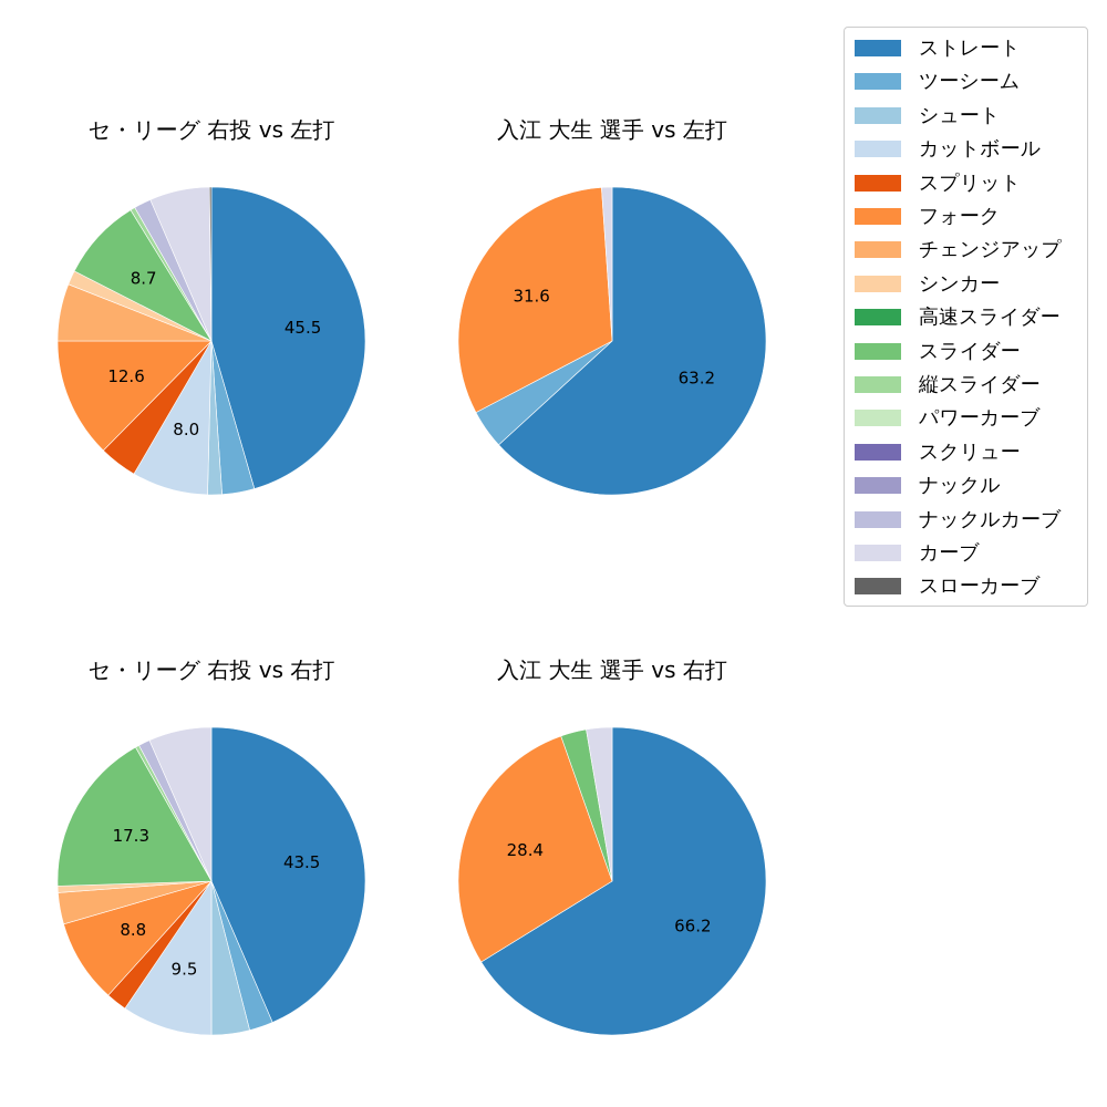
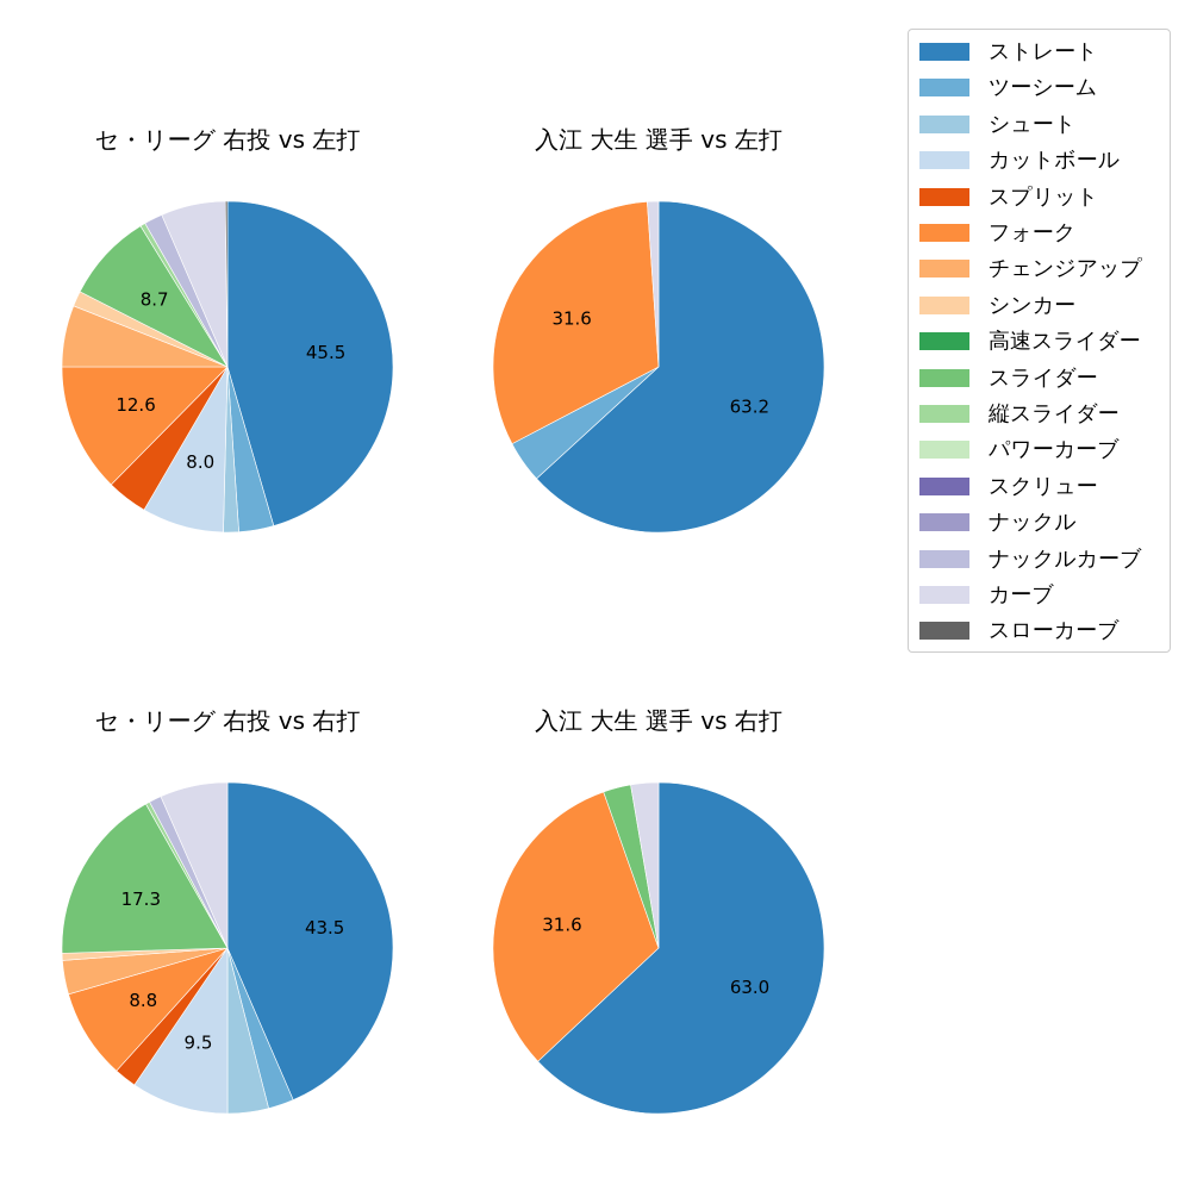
入江 大生 選手 vs 右打/ストレート: 66.2 -> 63.0
入江 大生 選手 vs 右打/フォーク: 28.4 -> 31.6
